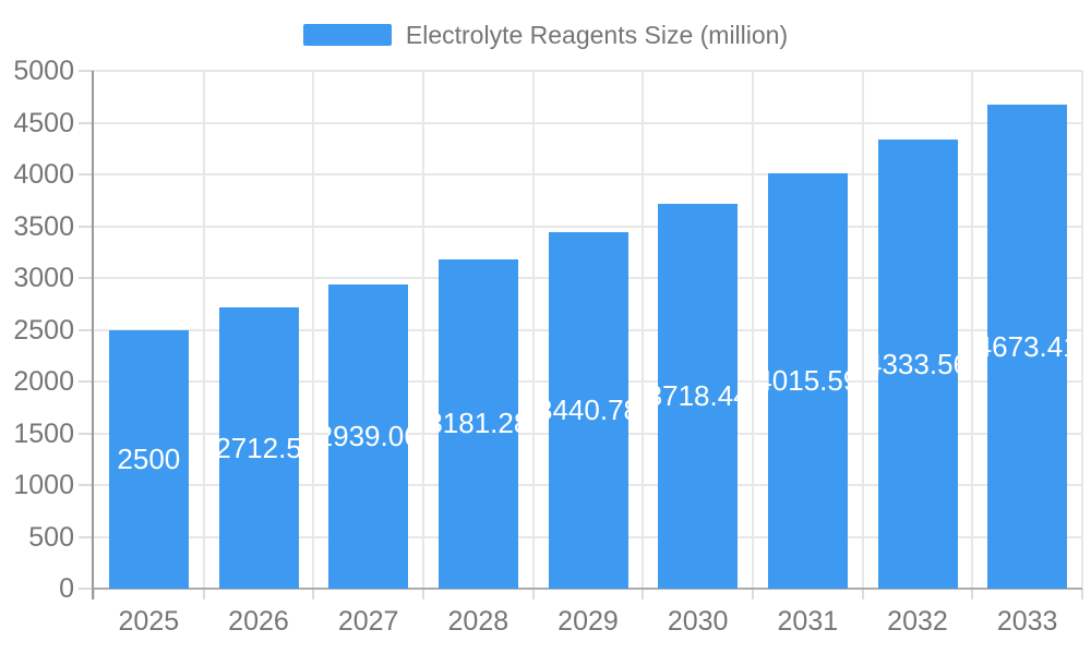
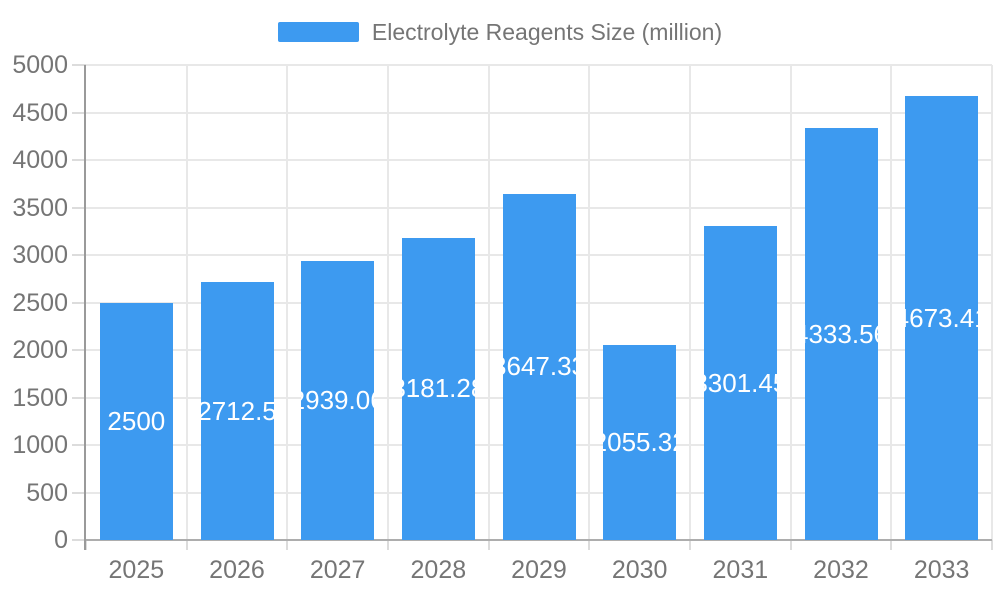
2029: 3440.78 -> 3647.33
2030: 3718.44 -> 2055.32
2031: 4015.59 -> 3301.45
